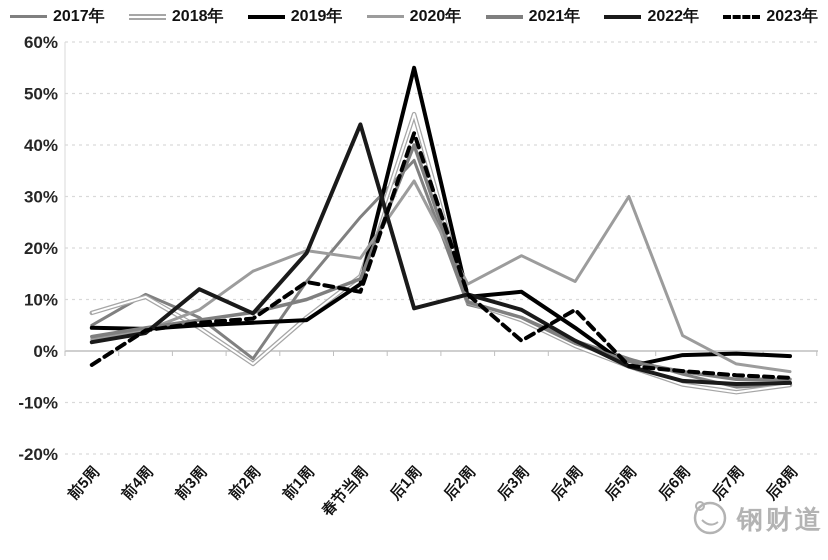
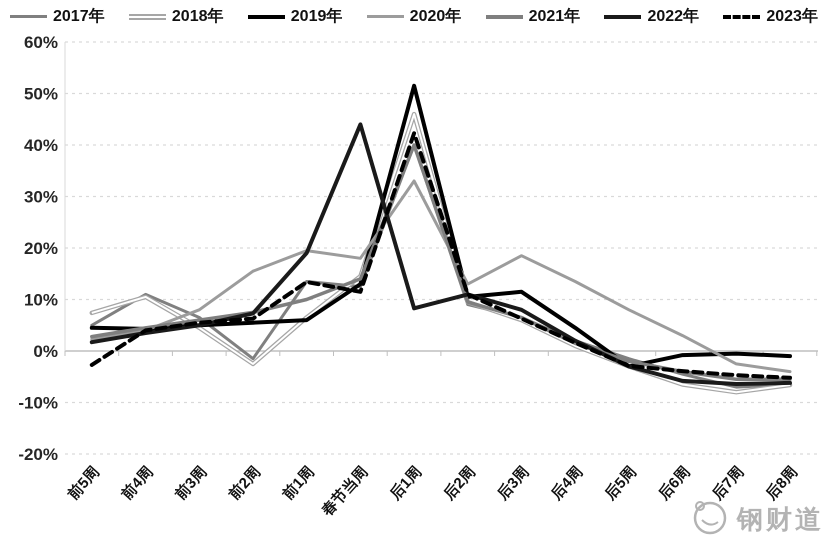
2022年/前3周: 12% -> 5%
2017年/春节当周: 26% -> 12%
2017年/后1周: 37% -> 40%
2019年/后1周: 55% -> 52%
2023年/后3周: 2% -> 6%
2023年/后4周: 8% -> 2%
2020年/后5周: 30% -> 8%
